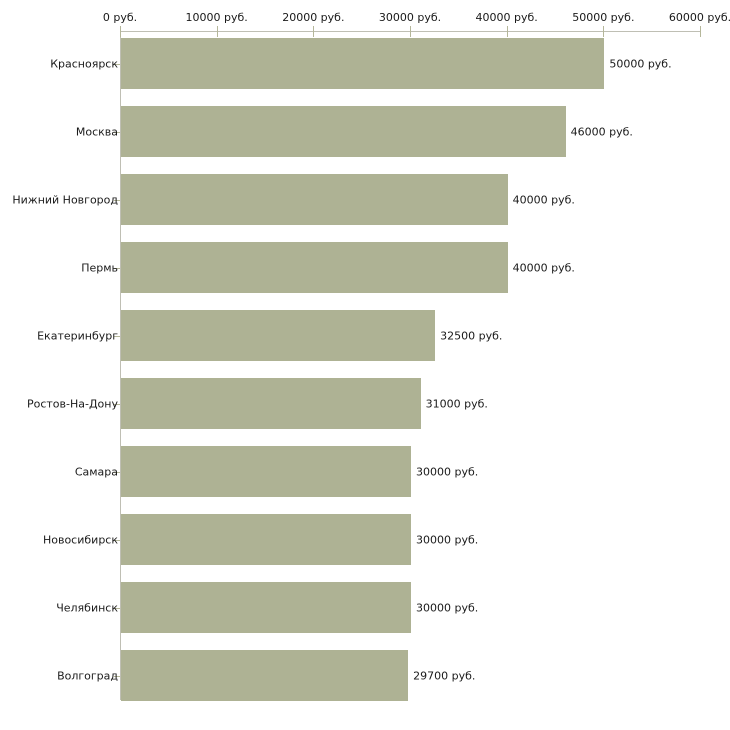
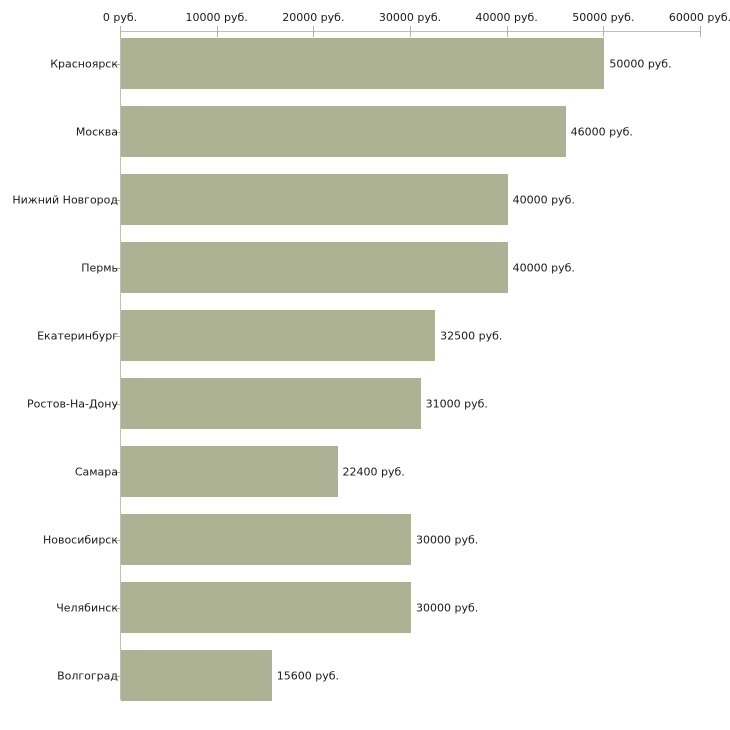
Самара: 30000 -> 22400
Волгоград: 29700 -> 15600
